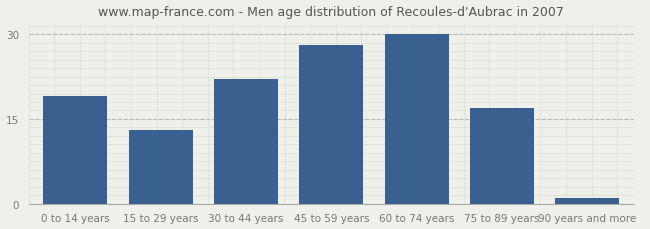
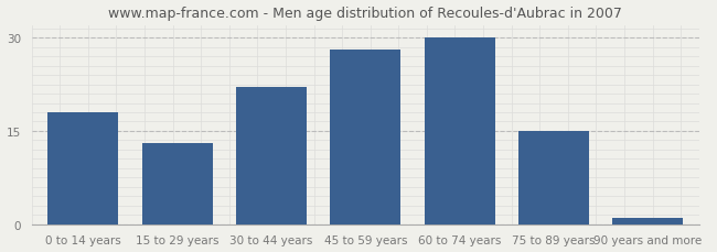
0 to 14 years: 19 -> 18
75 to 89 years: 17 -> 15
